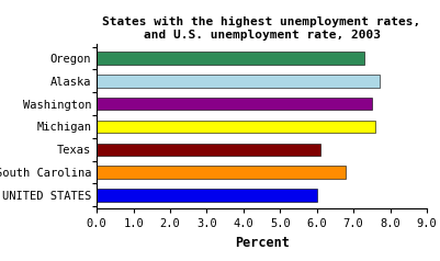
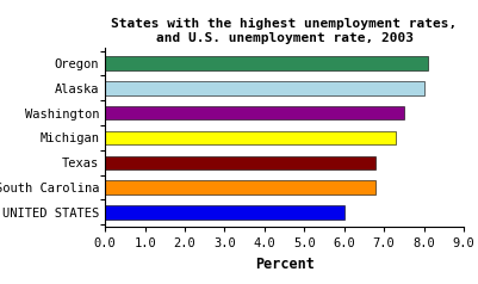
Oregon: 7.3 -> 8.1
Alaska: 7.7 -> 8.0
Michigan: 7.6 -> 7.3
Texas: 6.1 -> 6.8
